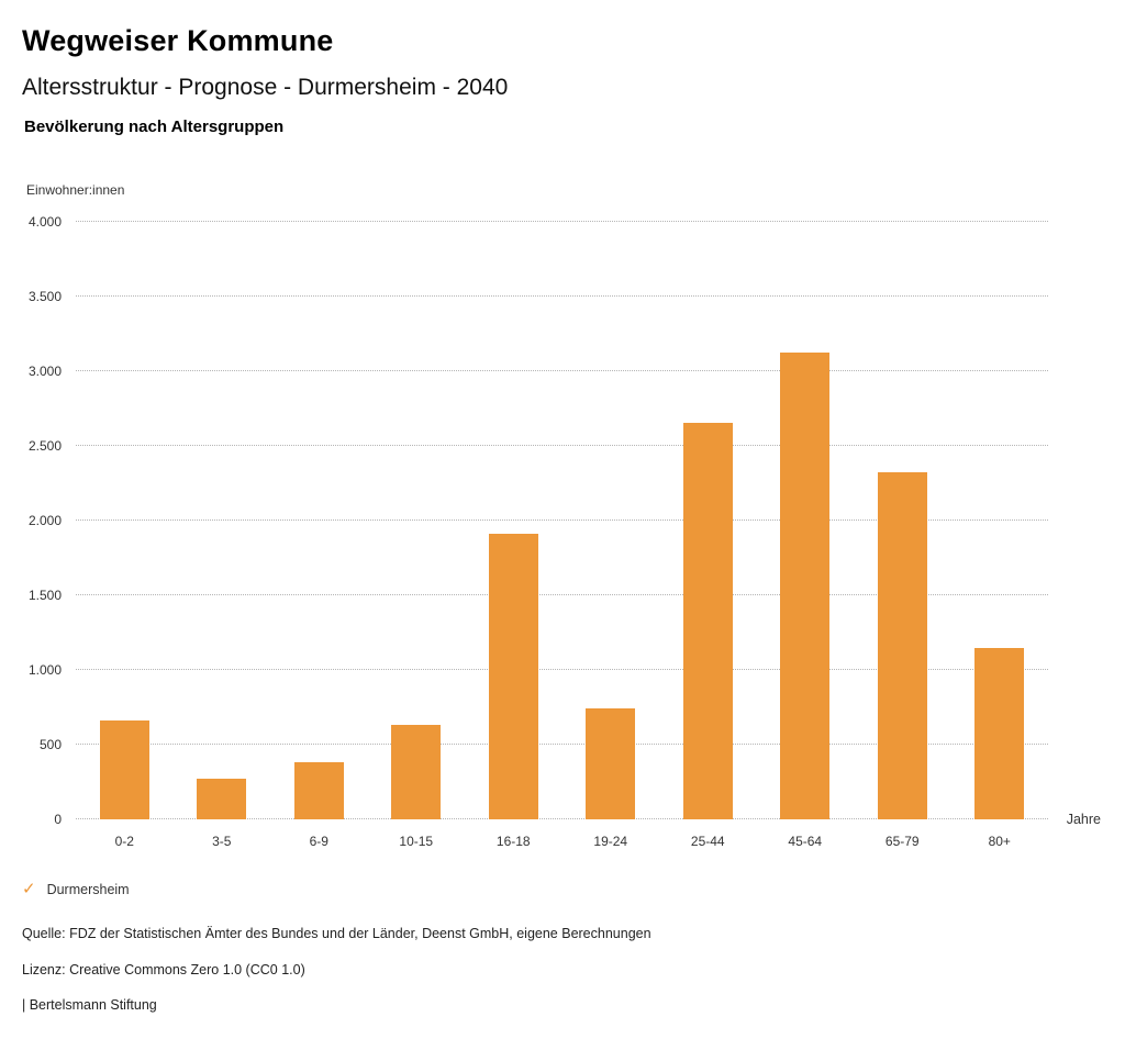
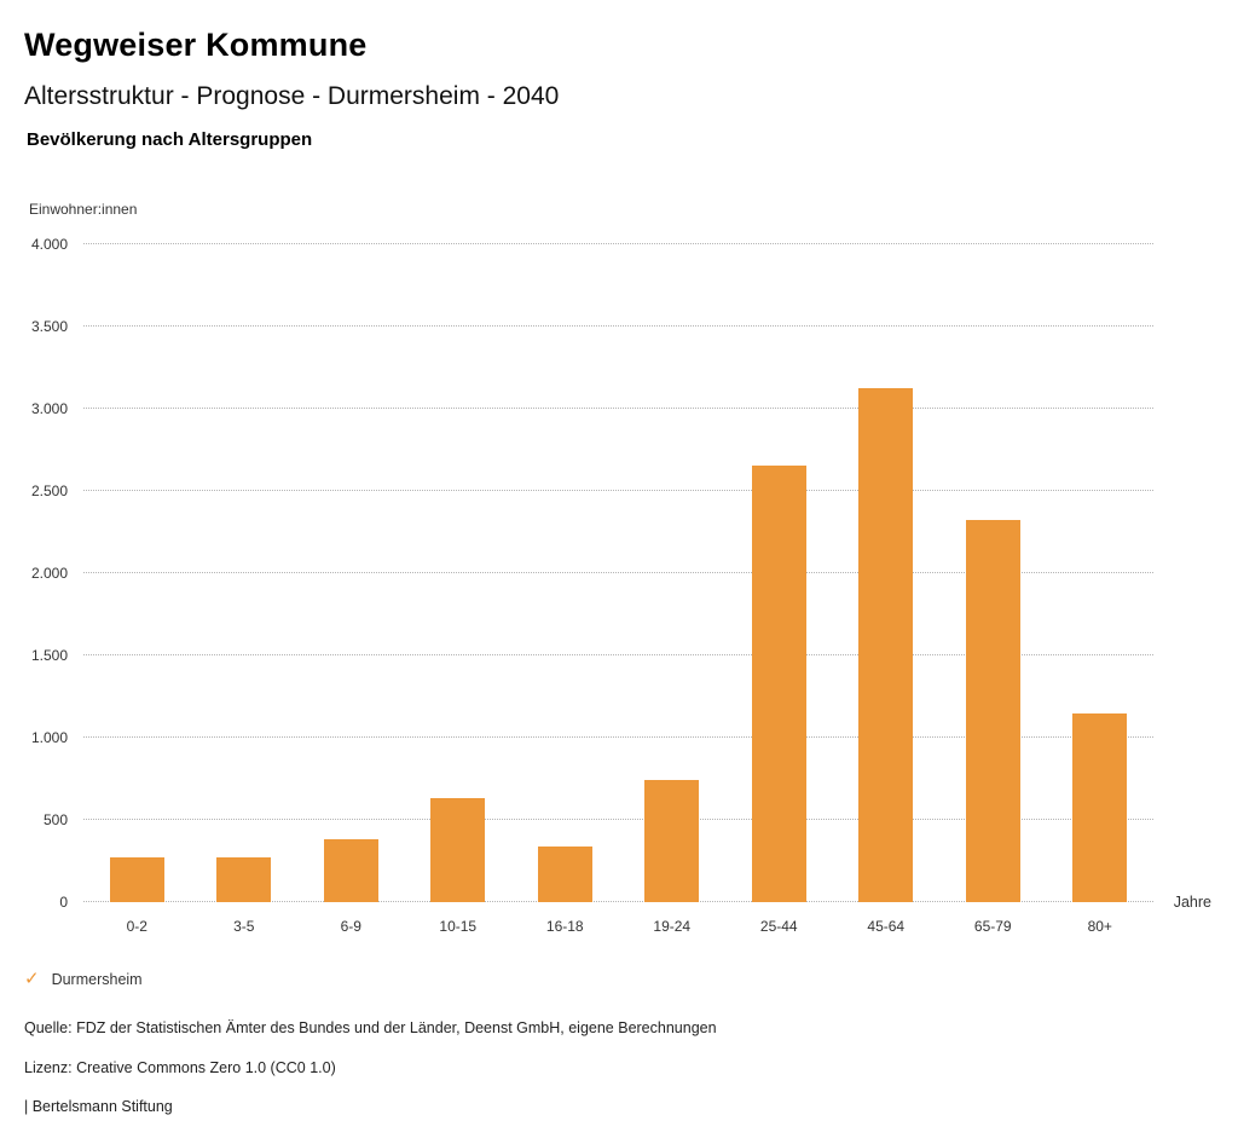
0-2: 660 -> 280
16-18: 1910 -> 340
